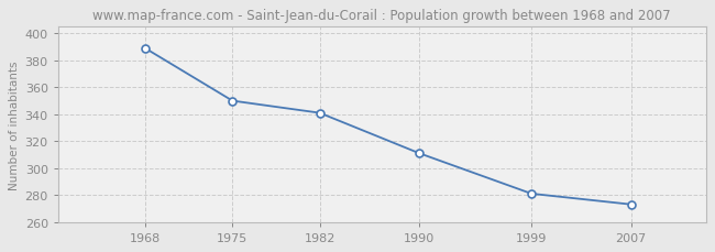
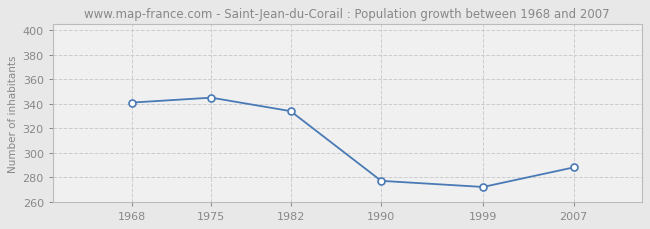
1968: 389 -> 341
1975: 350 -> 345
1982: 341 -> 334
1990: 311 -> 277
1999: 281 -> 272
2007: 273 -> 288
